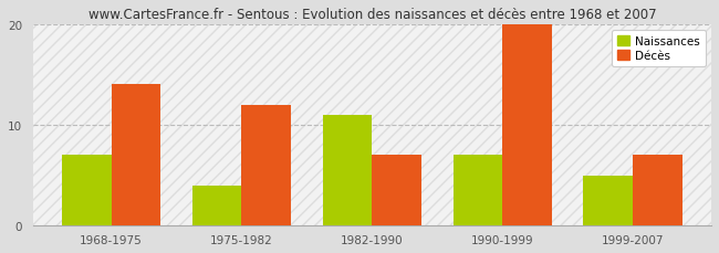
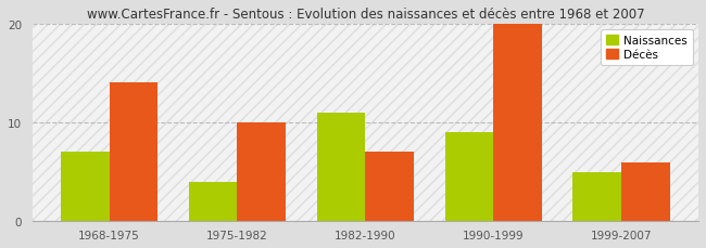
Décès/1975-1982: 12 -> 10
Naissances/1990-1999: 7 -> 9
Décès/1999-2007: 7 -> 6
